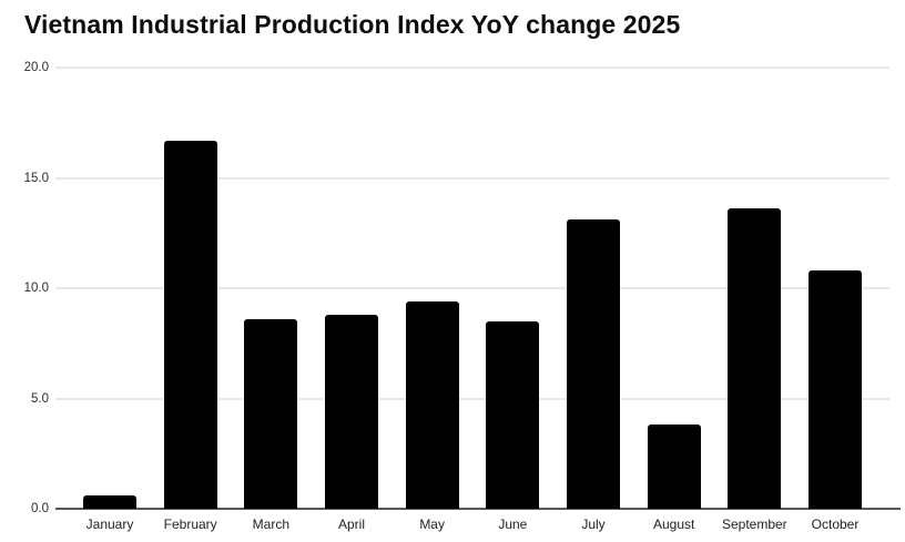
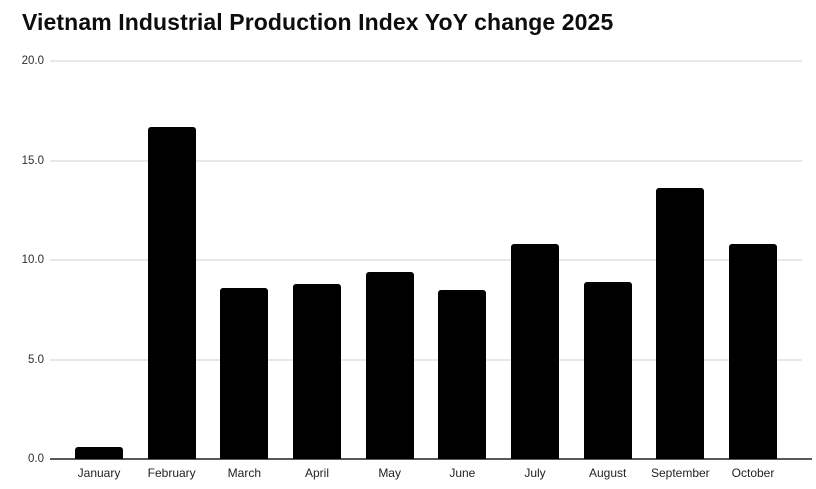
July: 13.1 -> 10.8
August: 3.8 -> 8.9
